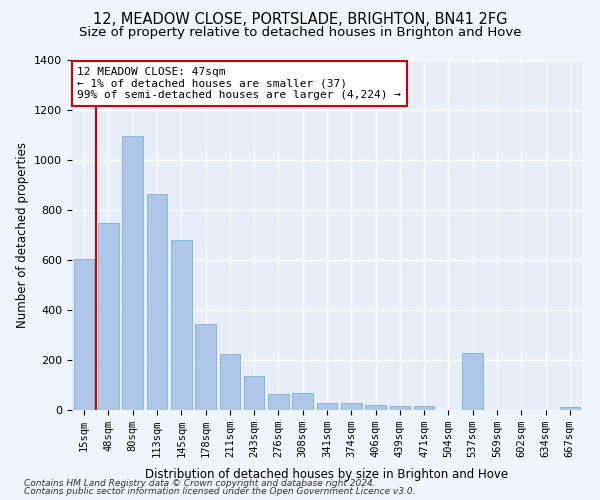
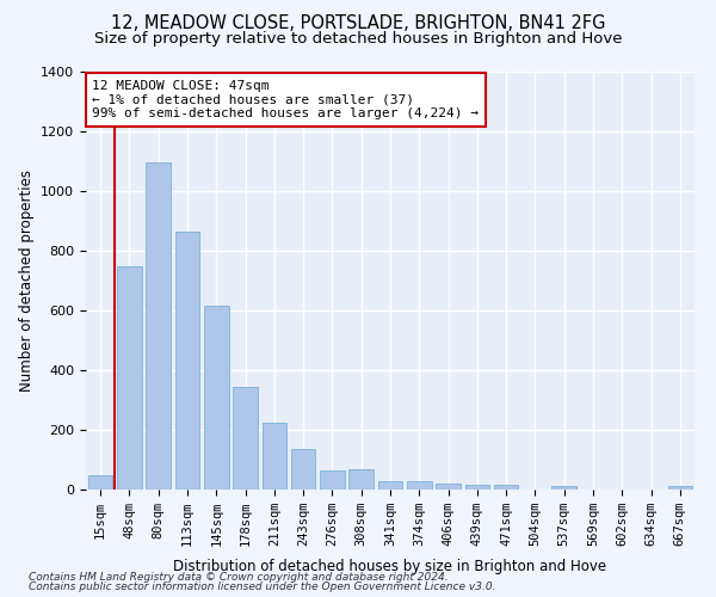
15sqm: 605 -> 50
145sqm: 680 -> 615
537sqm: 230 -> 13
